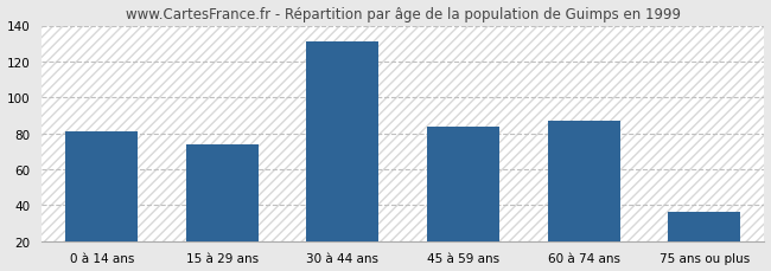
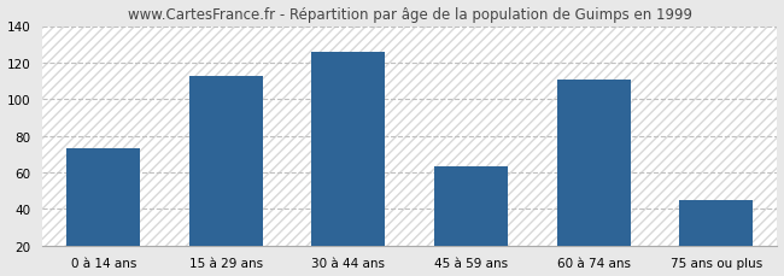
0 à 14 ans: 81 -> 73
15 à 29 ans: 74 -> 113
30 à 44 ans: 131 -> 126
45 à 59 ans: 84 -> 63
60 à 74 ans: 87 -> 111
75 ans ou plus: 36 -> 45
